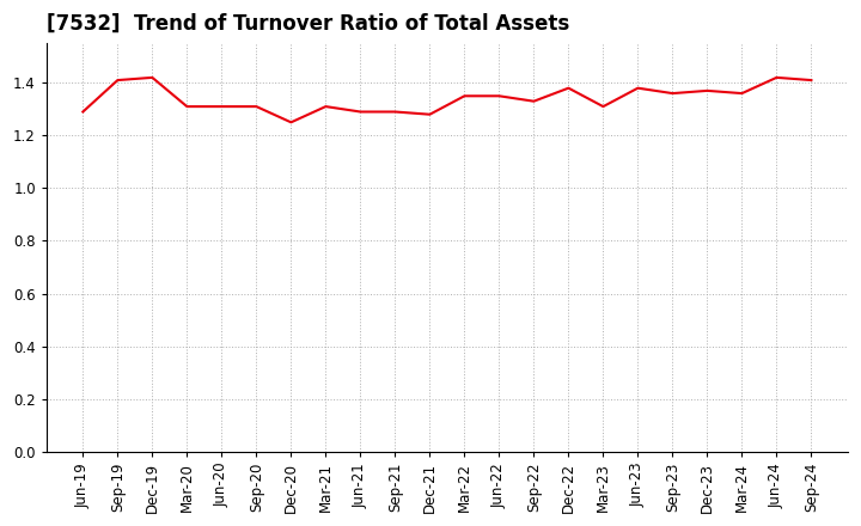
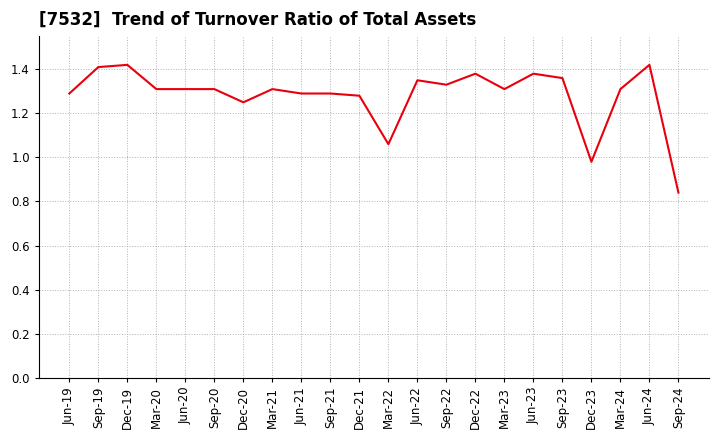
Mar-22: 1.35 -> 1.06
Dec-23: 1.37 -> 0.98
Mar-24: 1.36 -> 1.31
Sep-24: 1.41 -> 0.84
